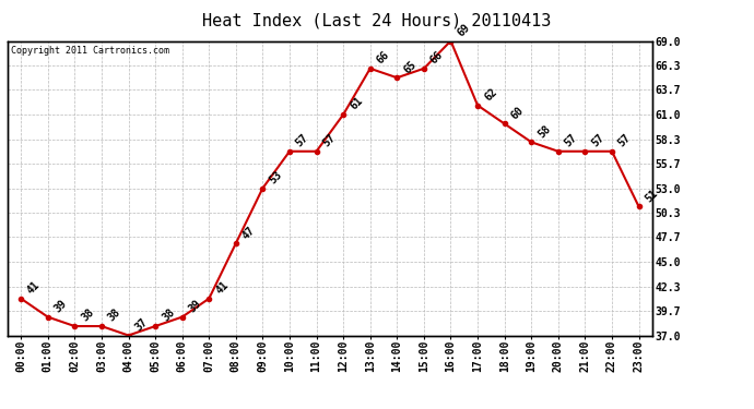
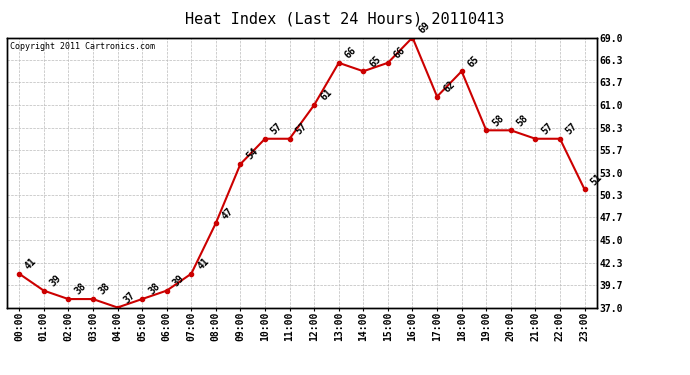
09:00: 53 -> 54
18:00: 60 -> 65
20:00: 57 -> 58
